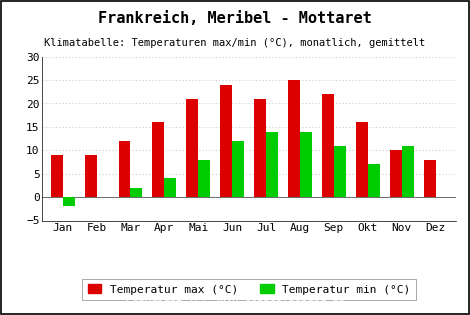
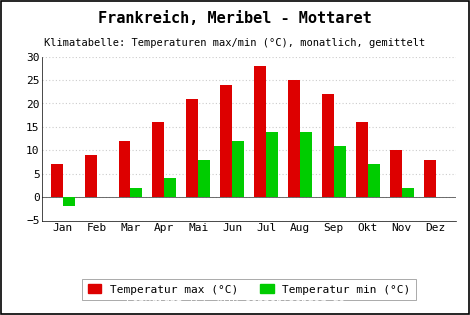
Temperatur max (°C)/Jan: 9 -> 7
Temperatur max (°C)/Jul: 21 -> 28
Temperatur min (°C)/Nov: 11 -> 2
